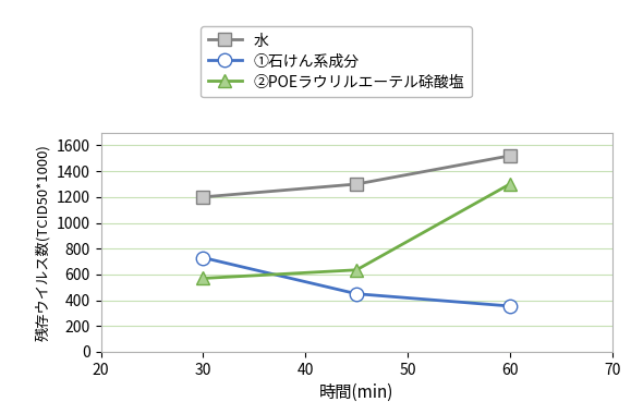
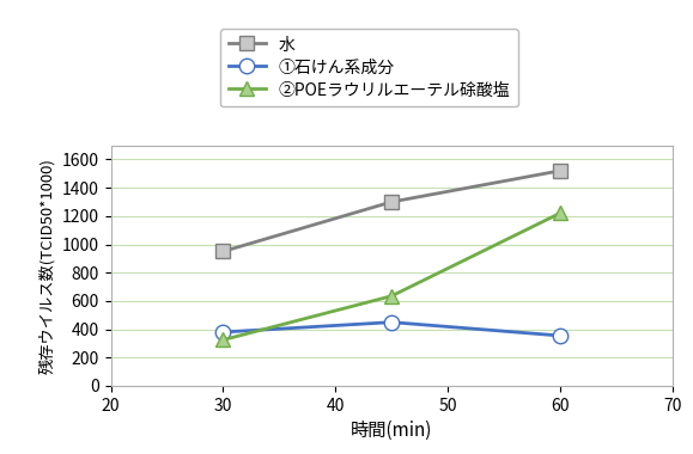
水/30: 1200 -> 950
①石けん系成分/30: 730 -> 380
②POEラウリルエーテル硢酸塩/30: 570 -> 320
②POEラウリルエーテル硢酸塩/60: 1300 -> 1220
